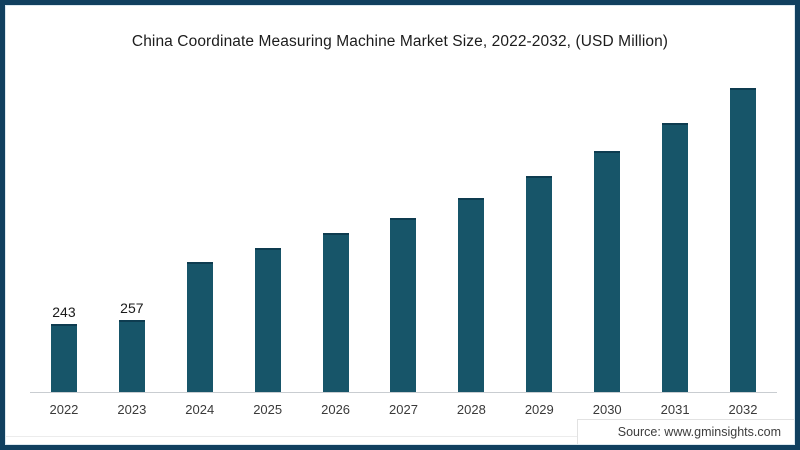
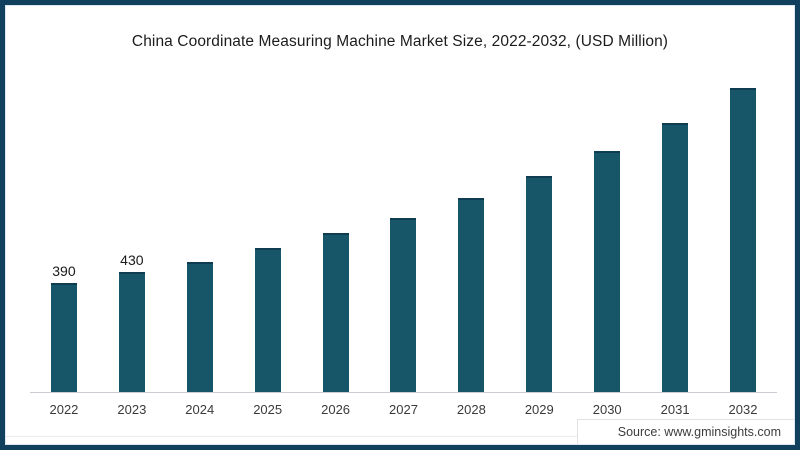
2022: 243 -> 390
2023: 257 -> 430
